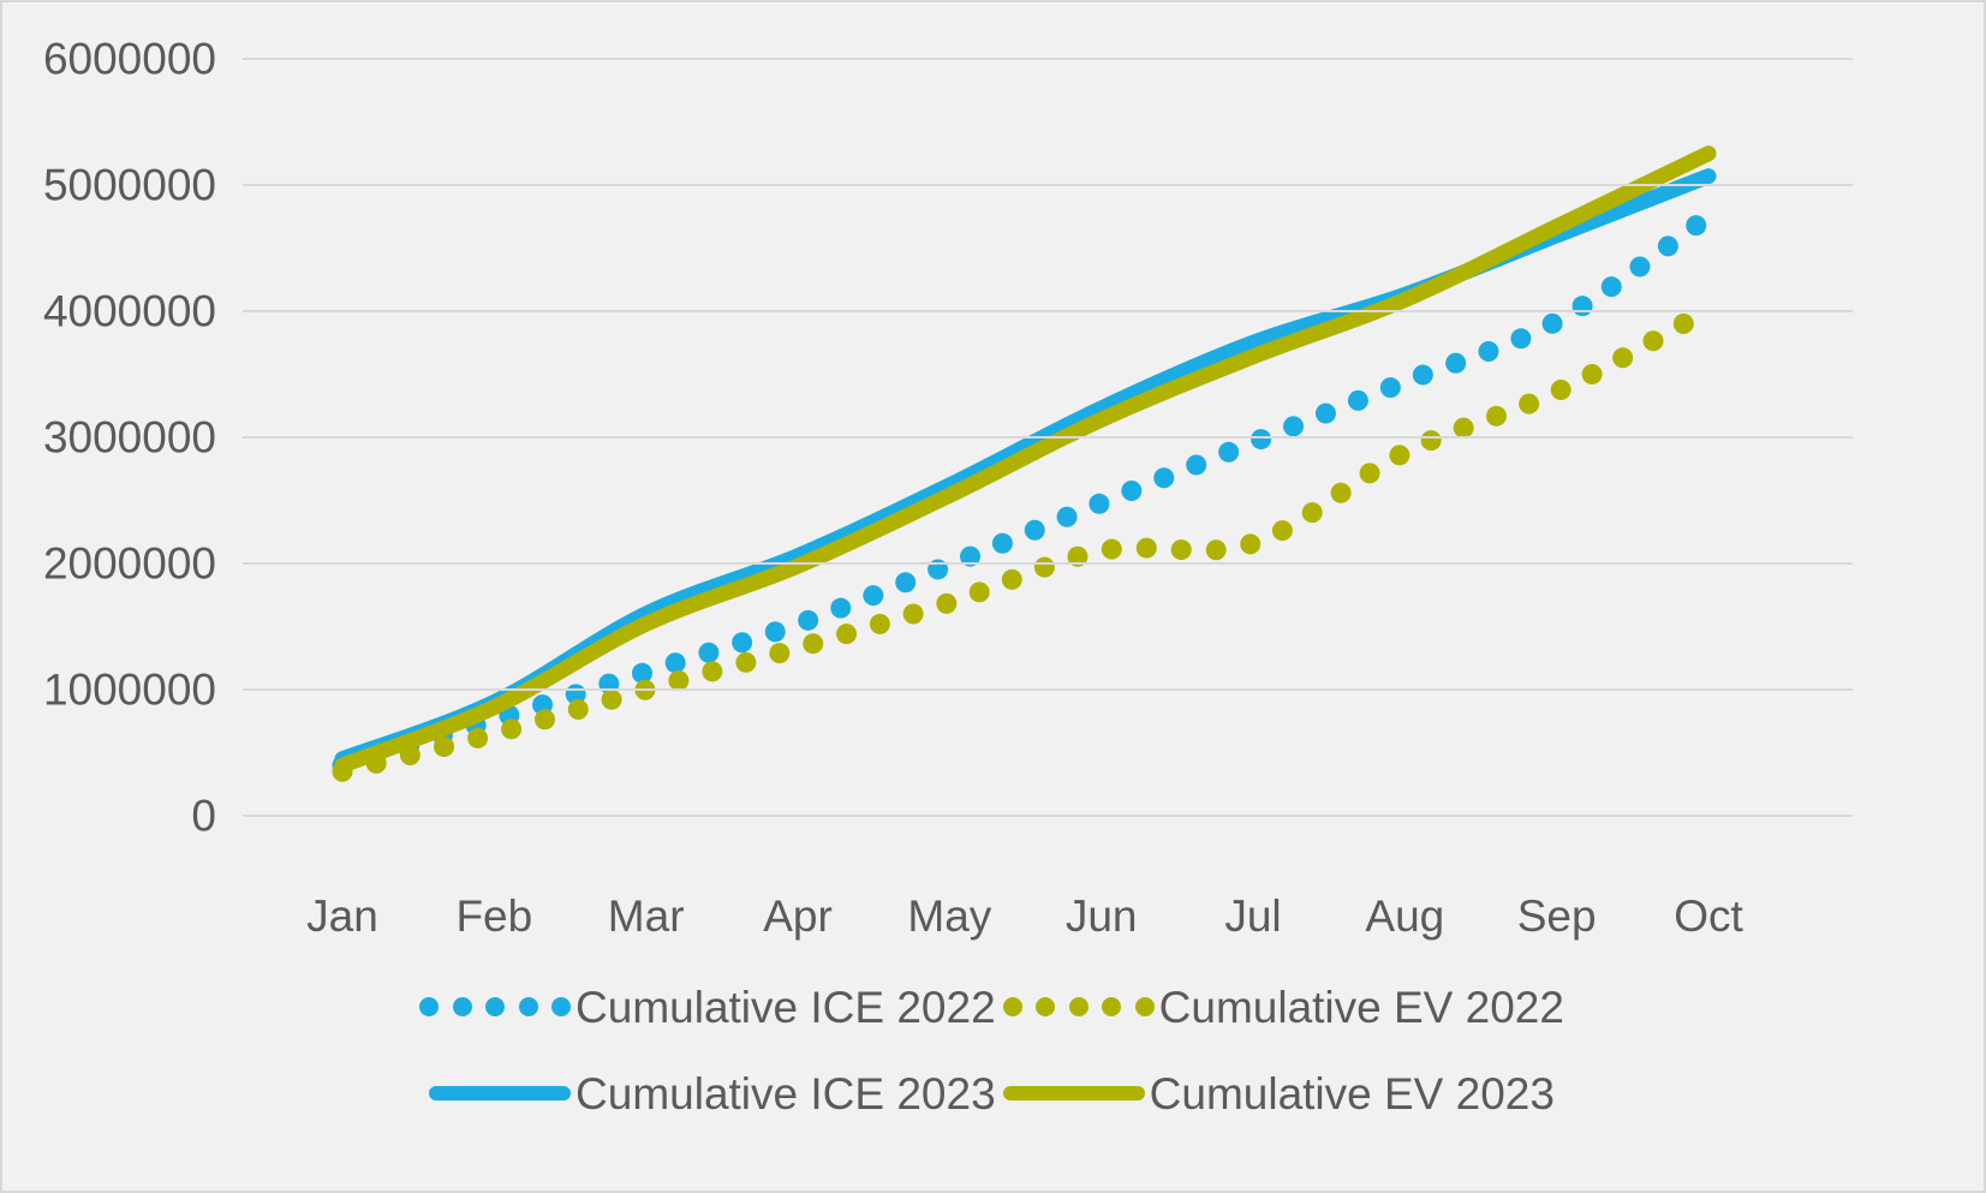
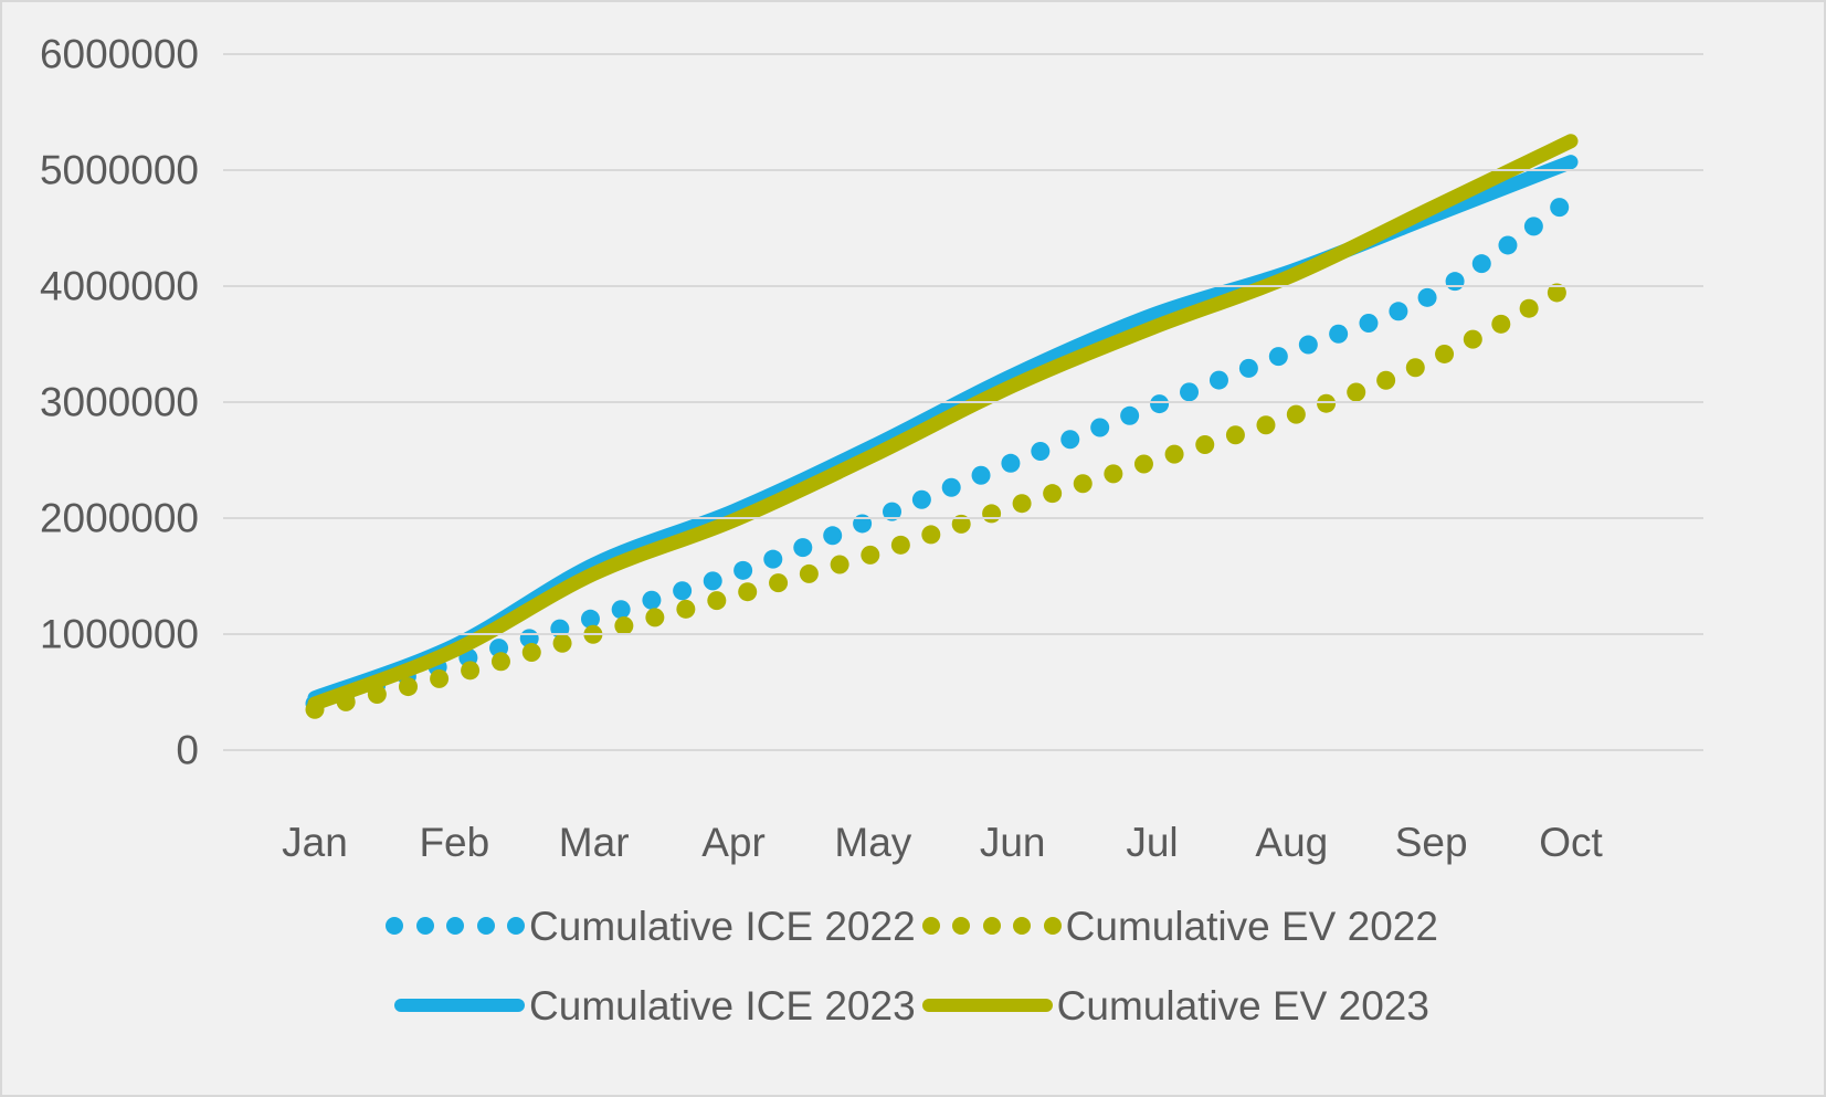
Cumulative EV 2022/Jul: 2160000 -> 2490000
